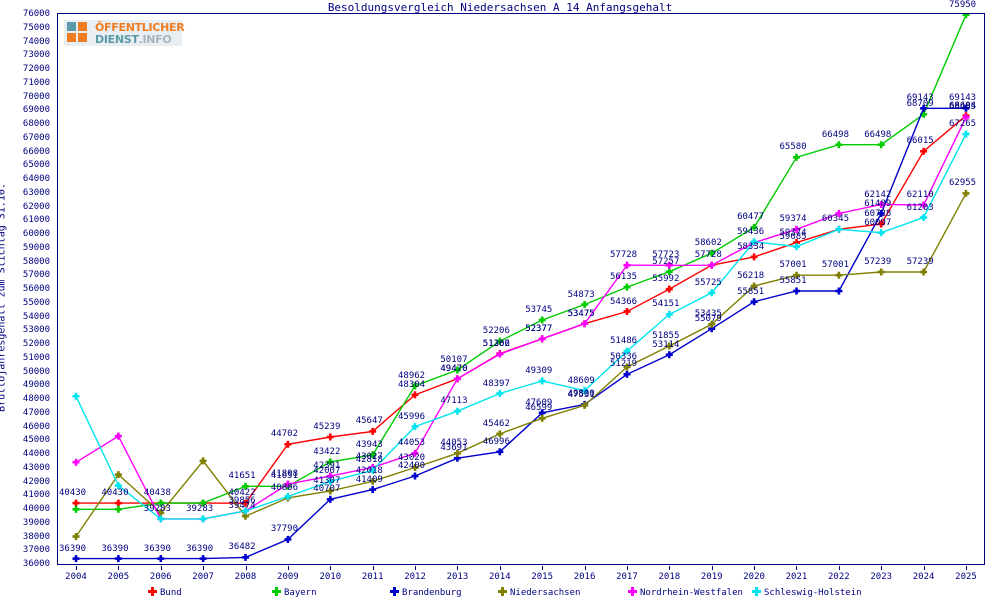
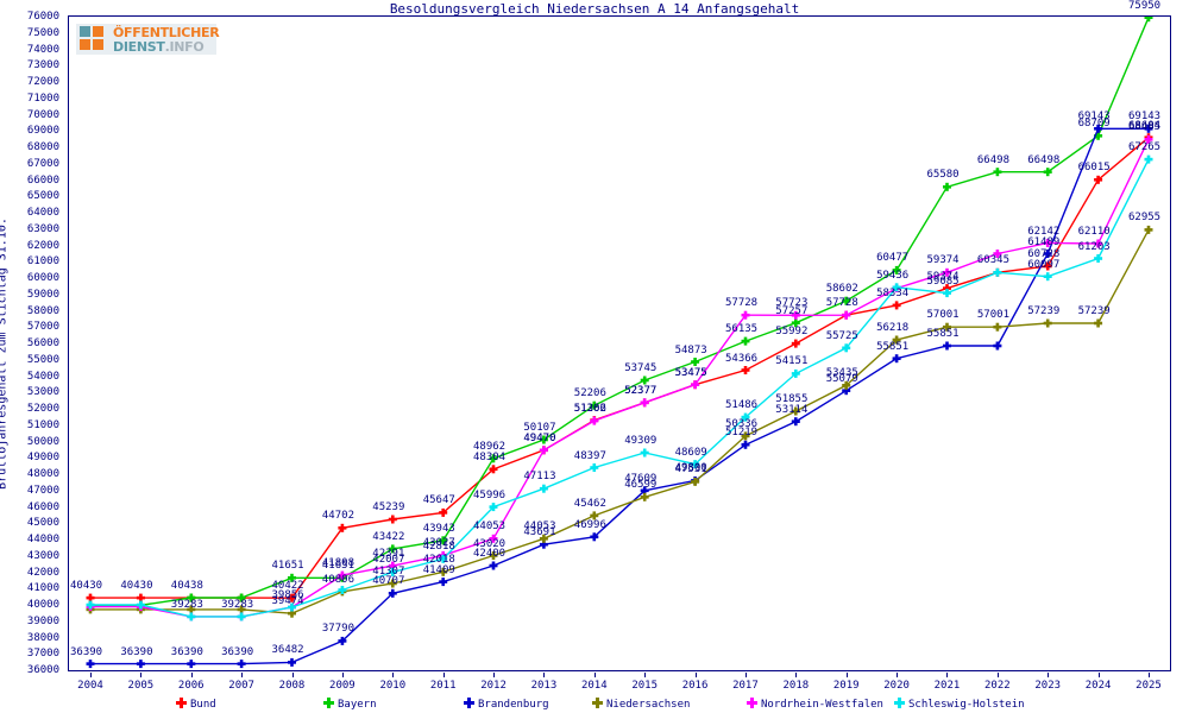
Niedersachsen/2004: 38000 -> 39700
Nordrhein-Westfalen/2004: 43400 -> 39900
Schleswig-Holstein/2004: 48200 -> 40000
Niedersachsen/2005: 42500 -> 39700
Nordrhein-Westfalen/2005: 45300 -> 39900
Schleswig-Holstein/2005: 41700 -> 40000
Niedersachsen/2007: 43500 -> 39700
